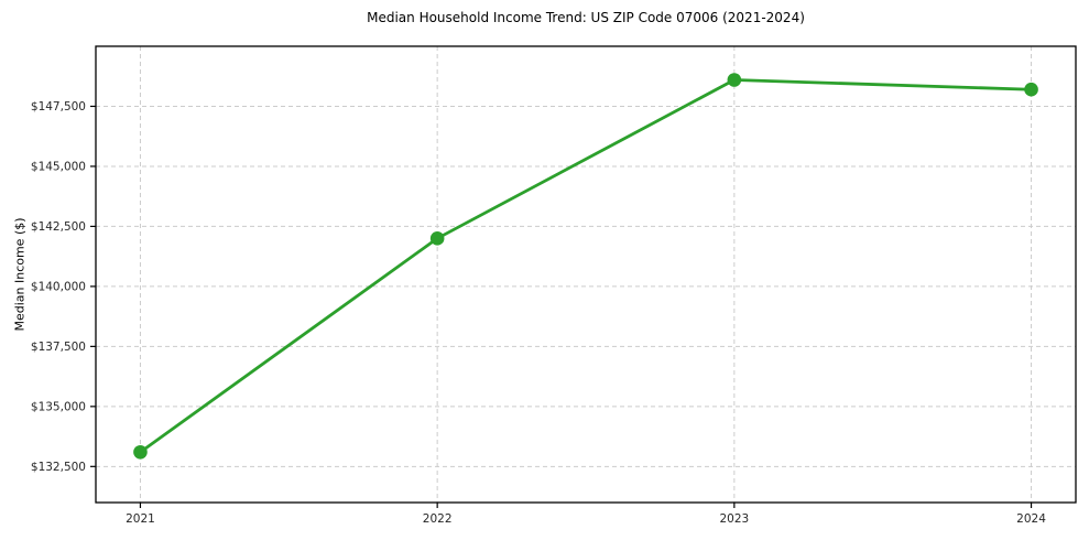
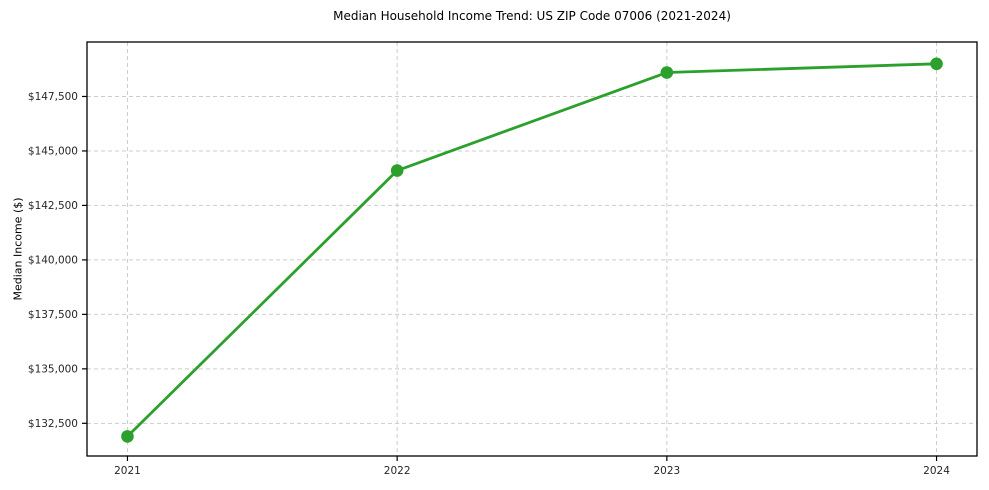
2021: $133100 -> $131900
2022: $142000 -> $144100
2024: $148200 -> $149000
